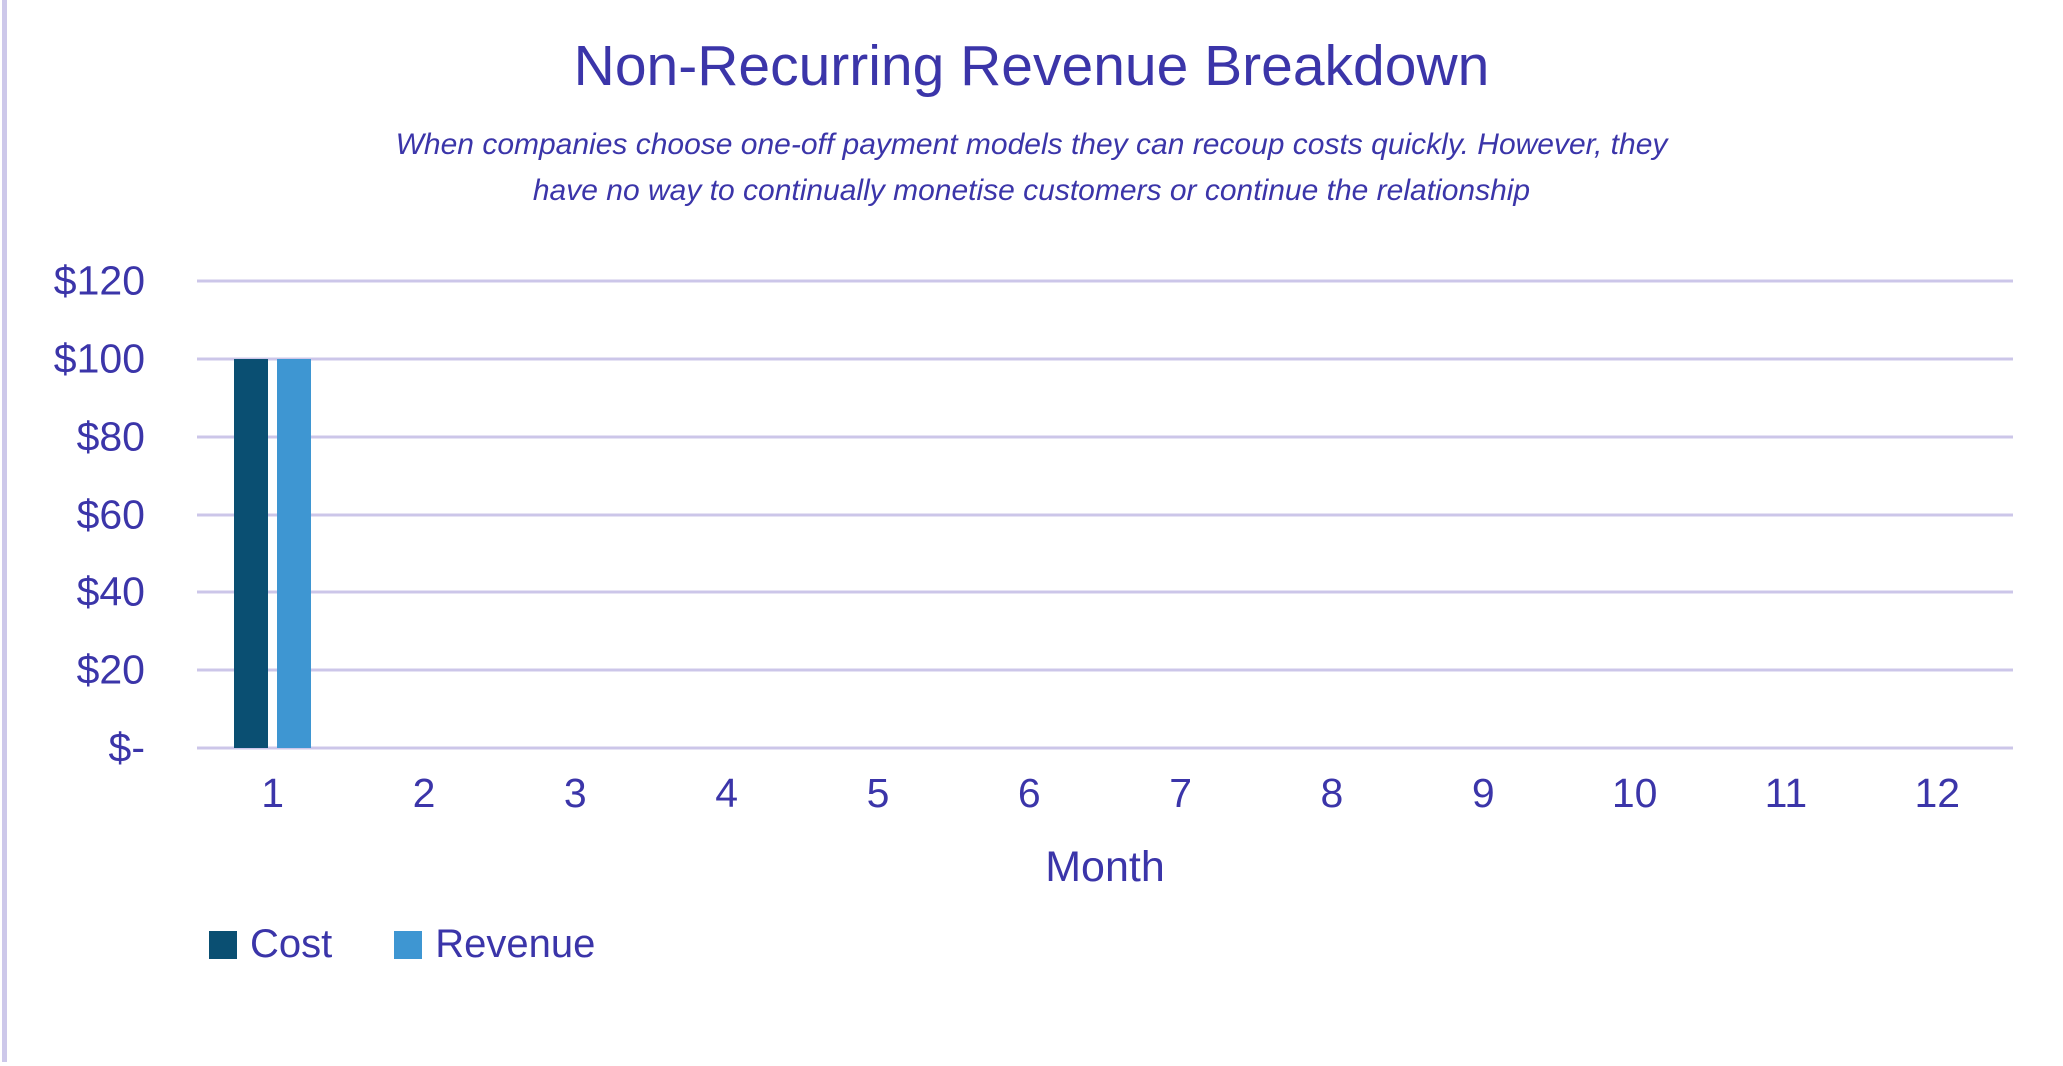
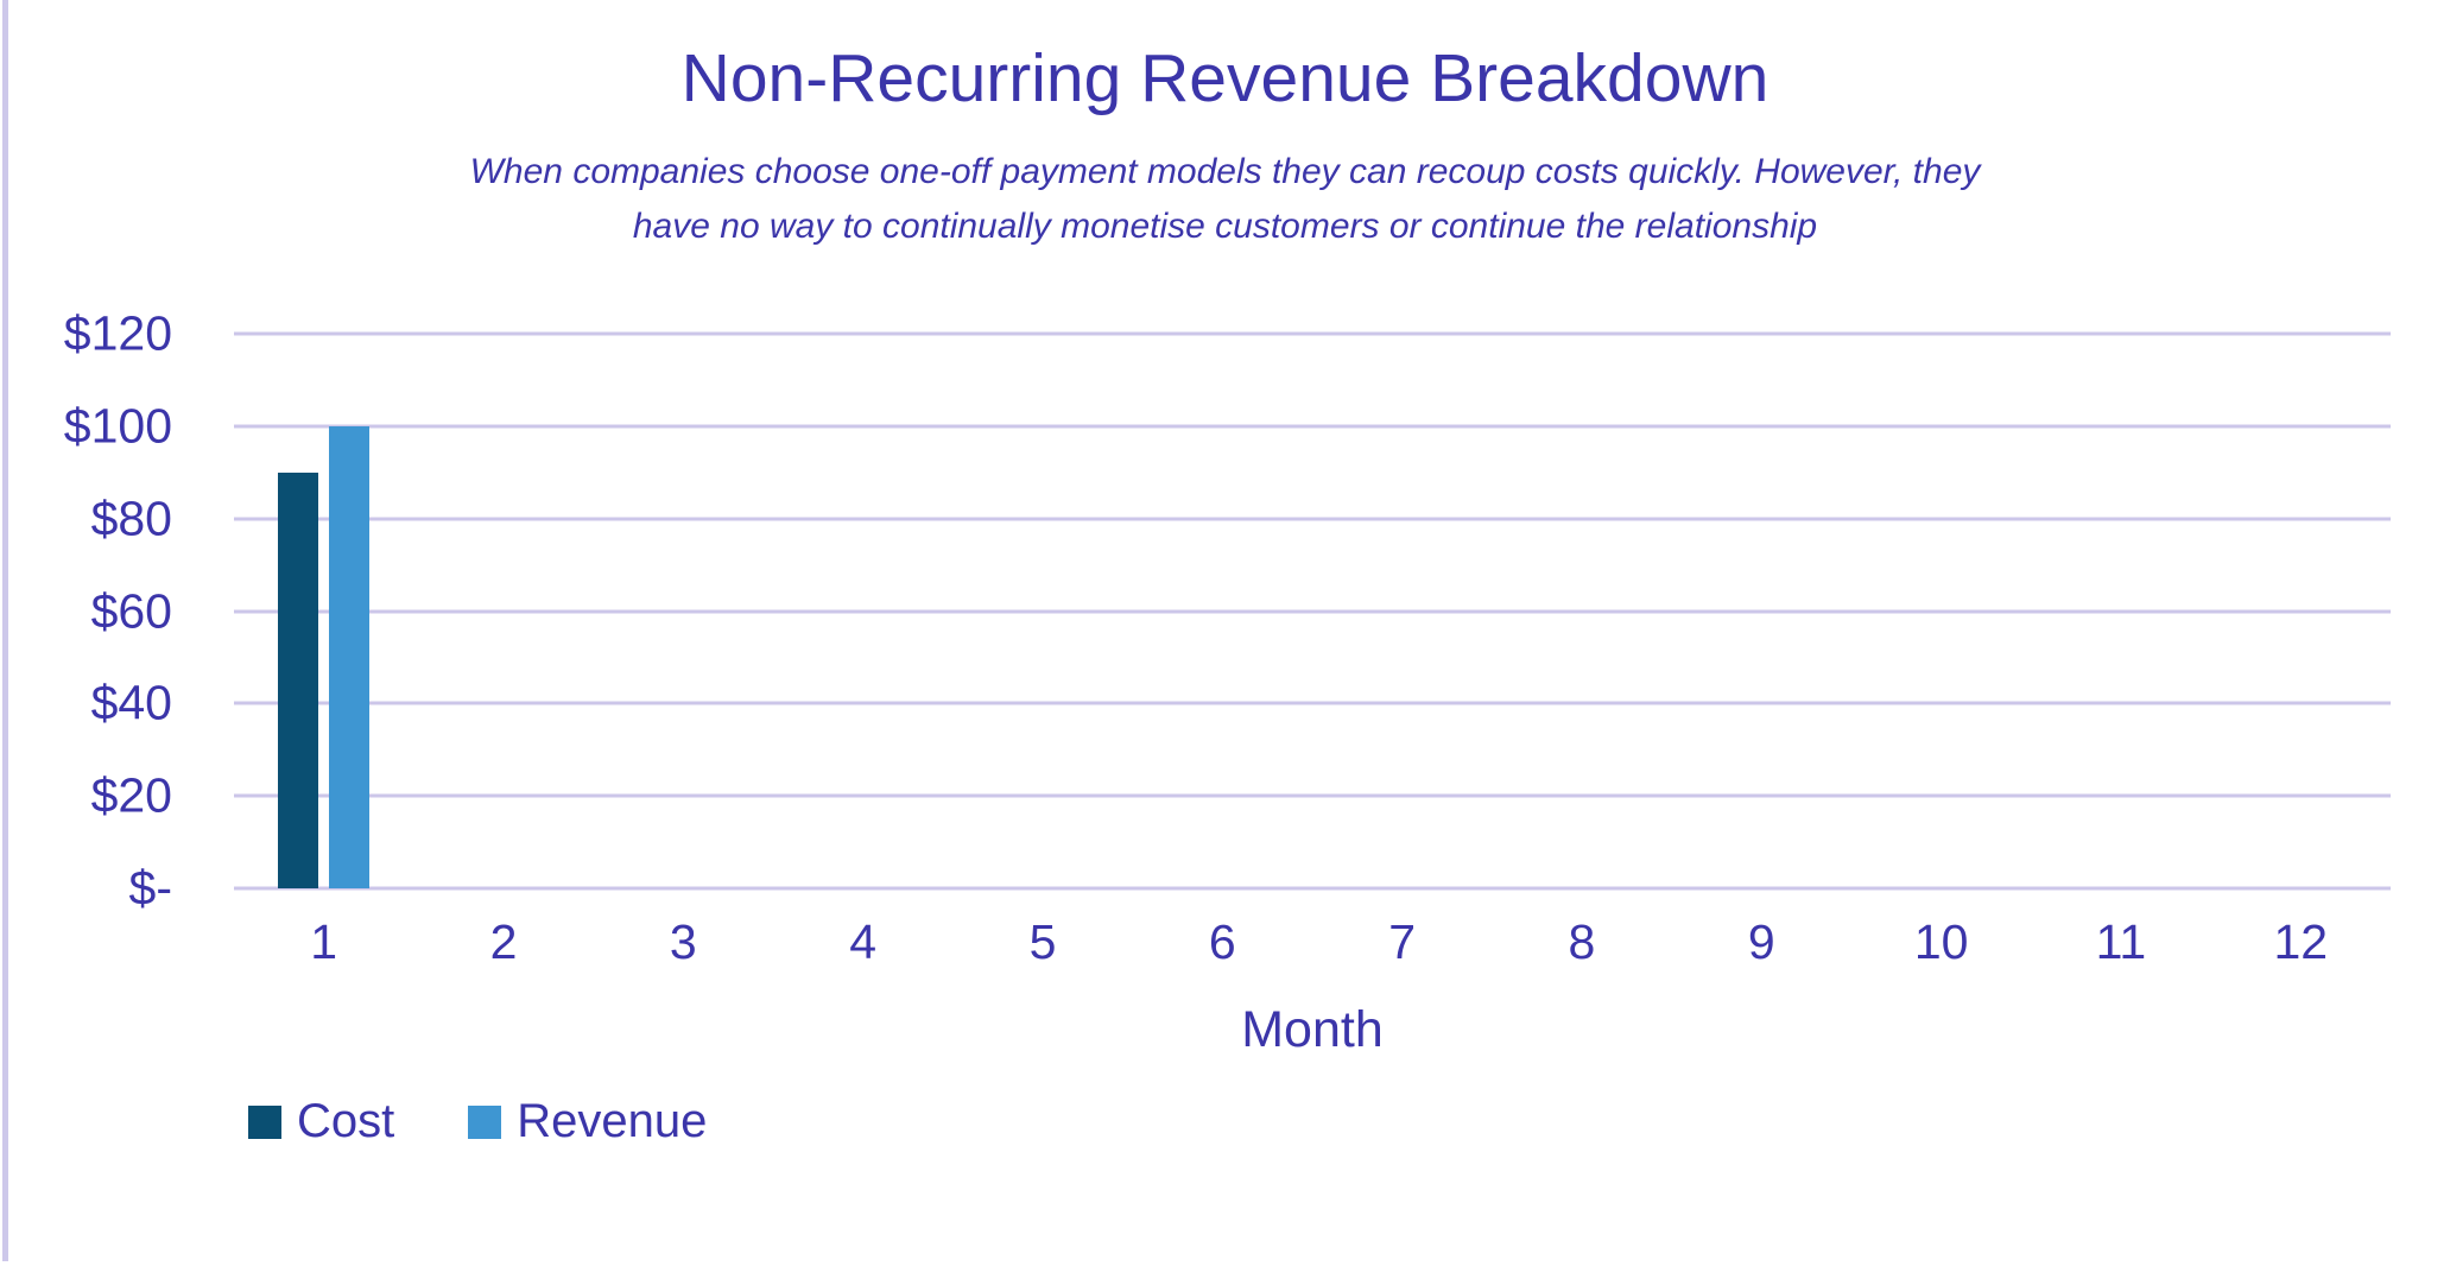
Cost/1: $100 -> $90
